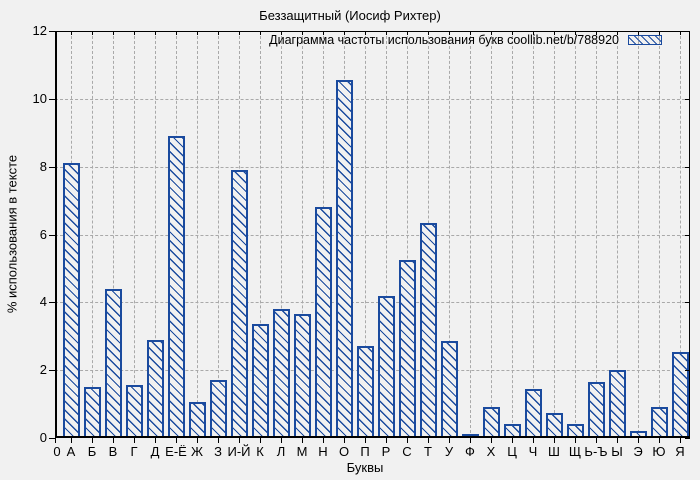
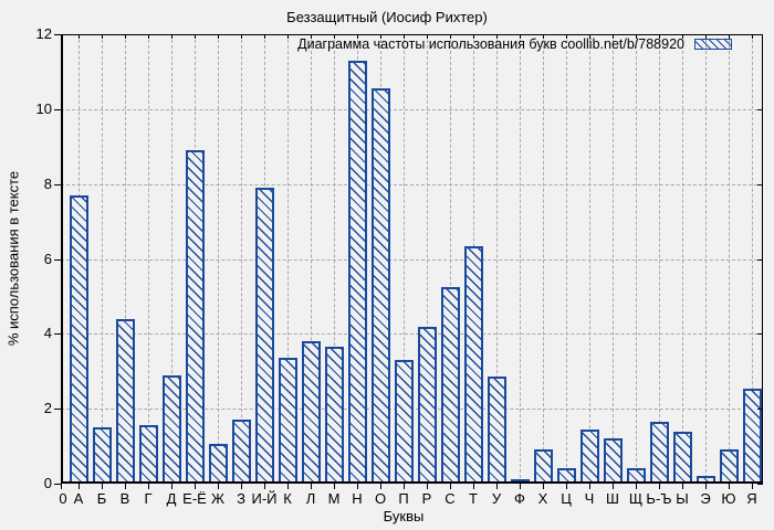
А: 8.1 -> 7.7
Н: 6.8 -> 11.3
П: 2.7 -> 3.3
Ш: 0.8 -> 1.2
Ы: 2.0 -> 1.4
